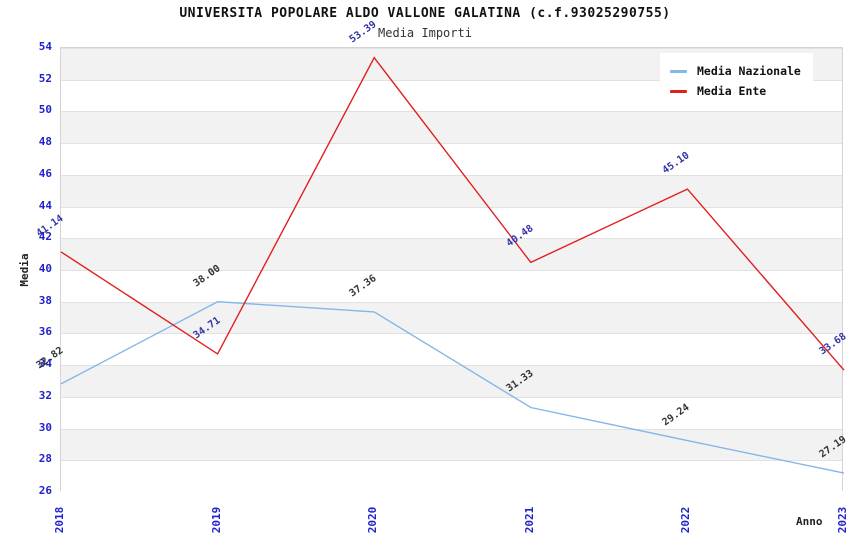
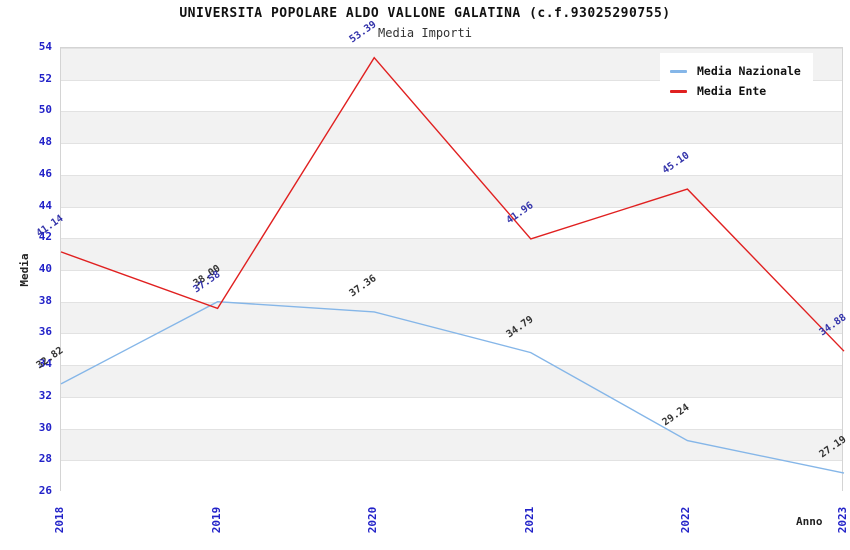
Media Ente/2019: 34.71 -> 37.58
Media Nazionale/2021: 31.33 -> 34.79
Media Ente/2021: 40.48 -> 41.96
Media Ente/2023: 33.68 -> 34.88
